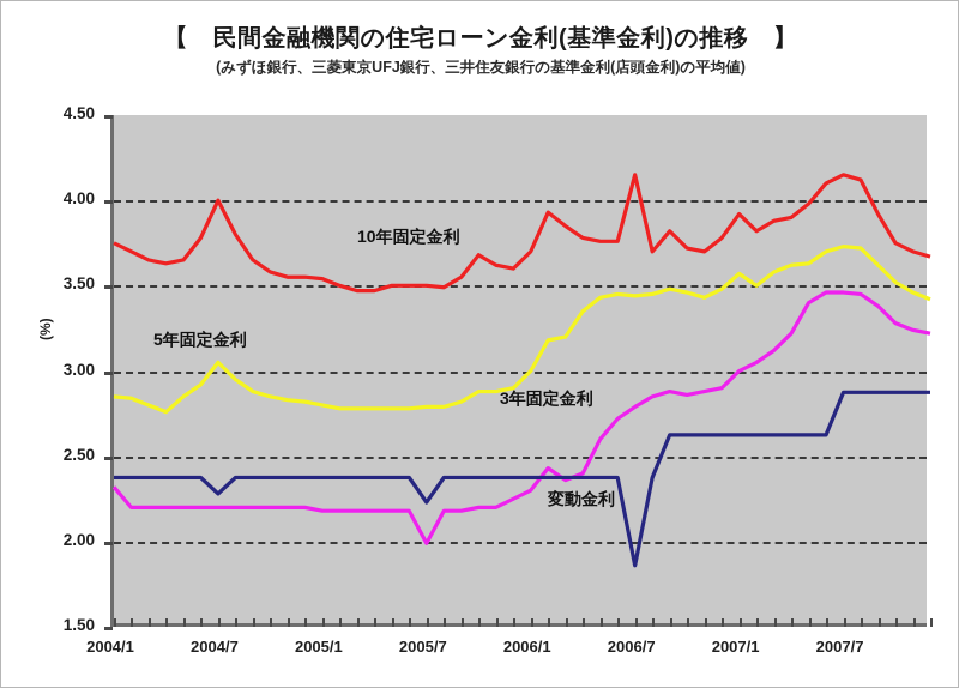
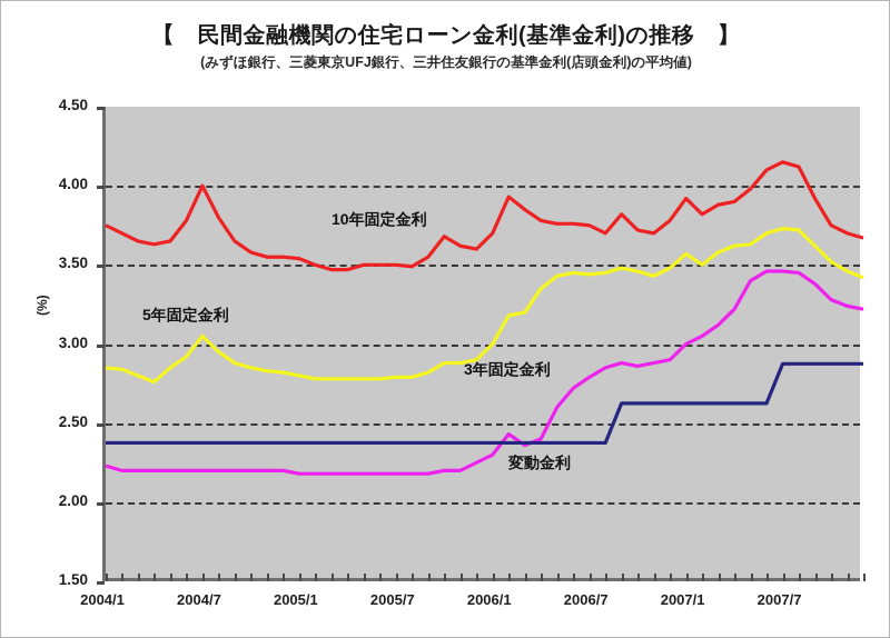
3年固定金利/2004/1: 2.32 -> 2.23
変動金利/2004/7: 2.28 -> 2.38
3年固定金利/2005/7: 1.99 -> 2.18
変動金利/2005/7: 2.23 -> 2.38
10年固定金利/2006/7: 4.15 -> 3.75
変動金利/2006/7: 1.86 -> 2.38
